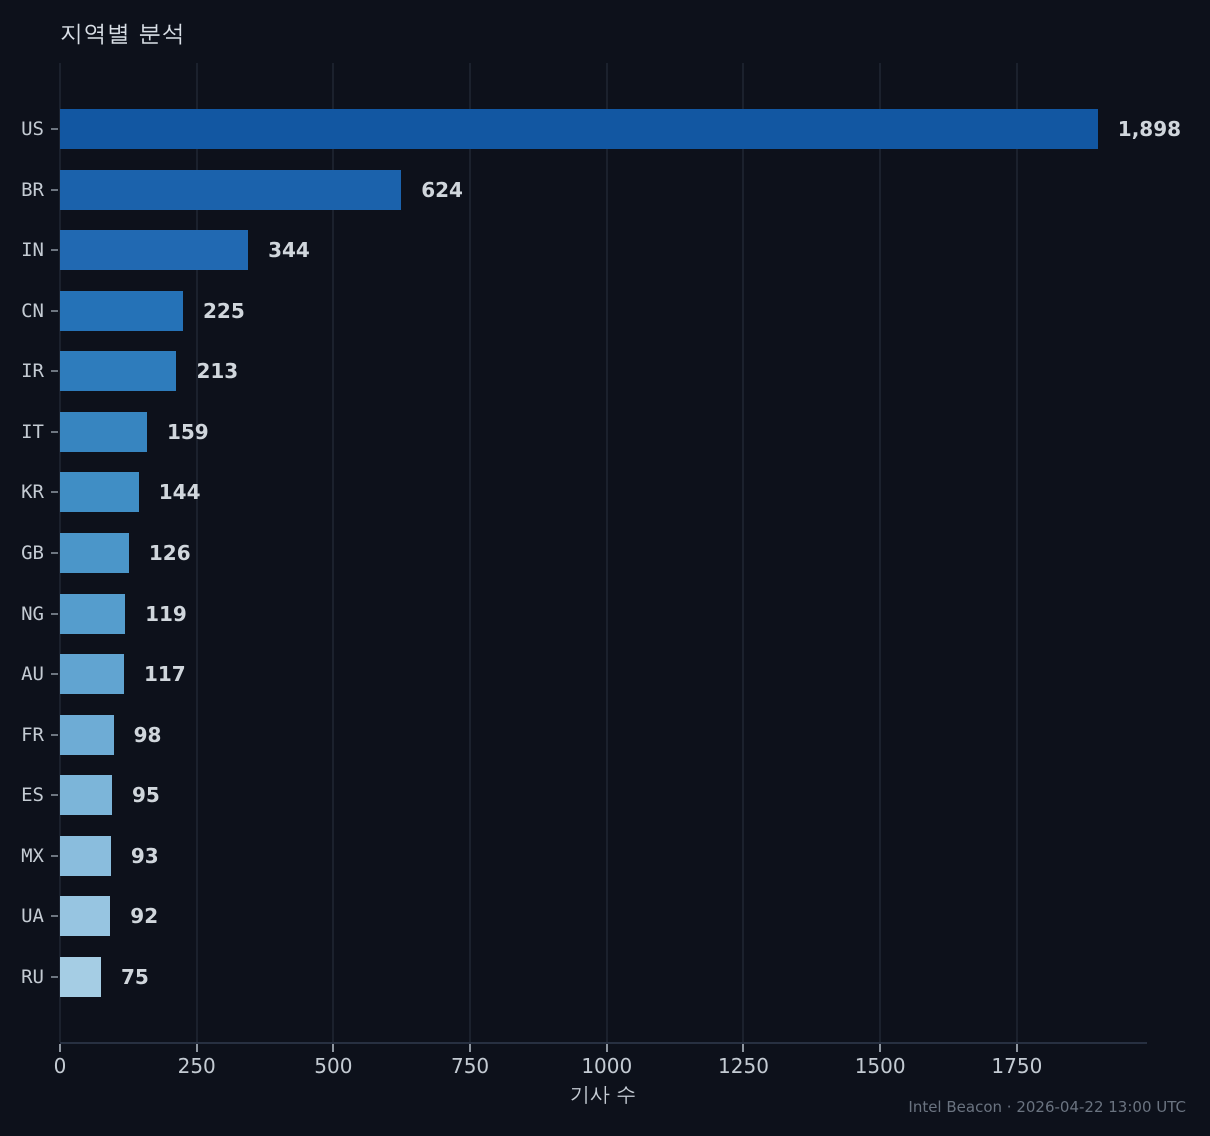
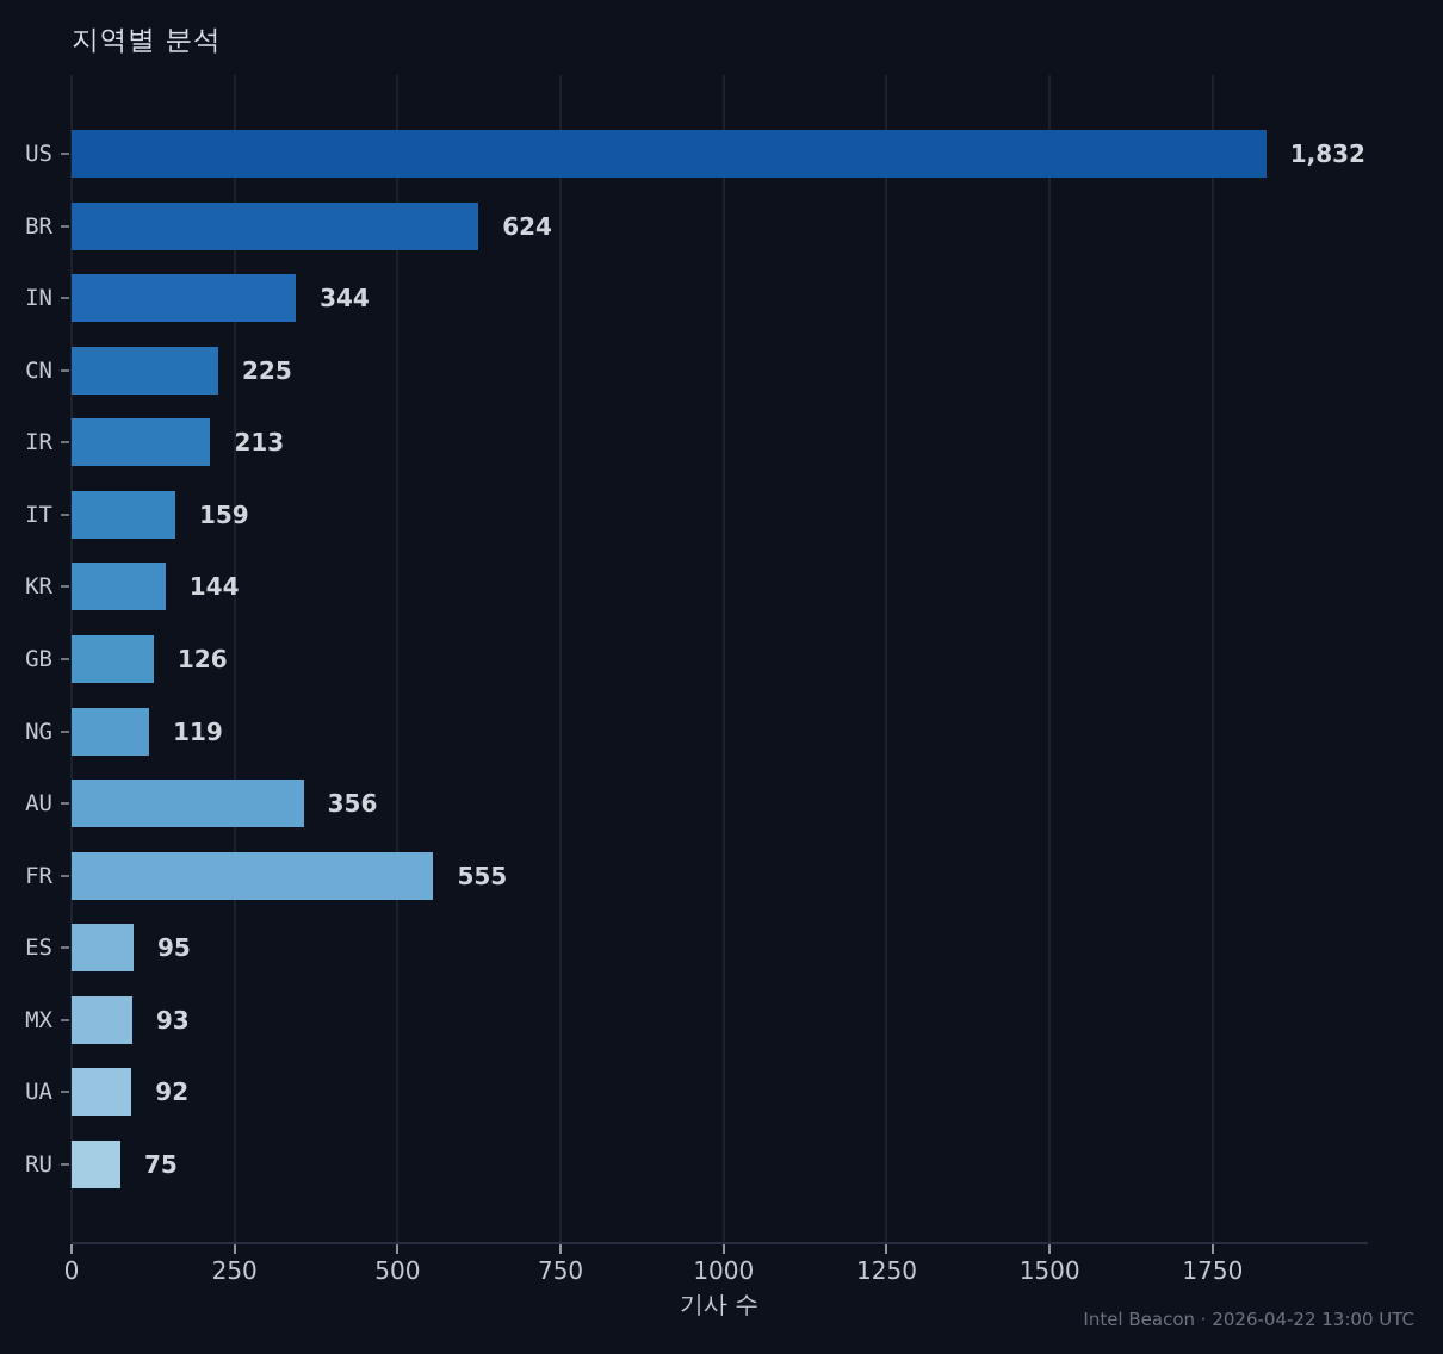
US: 1,898 -> 1,832
AU: 117 -> 356
FR: 98 -> 555
